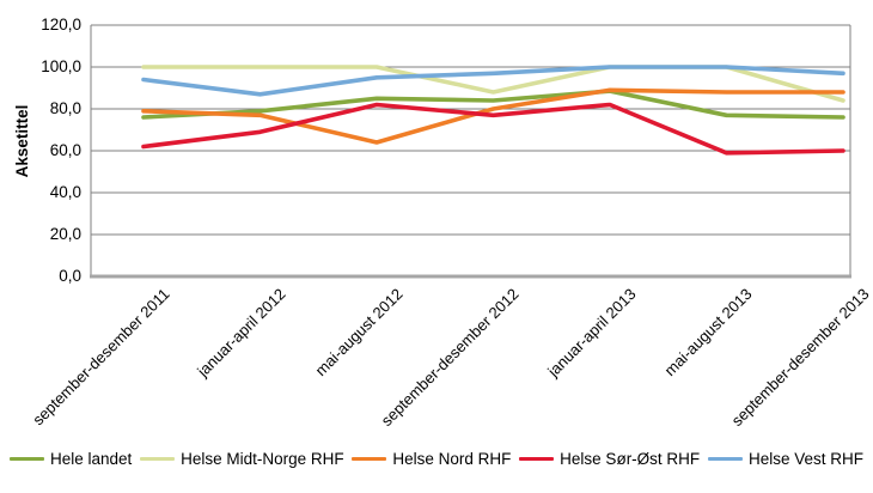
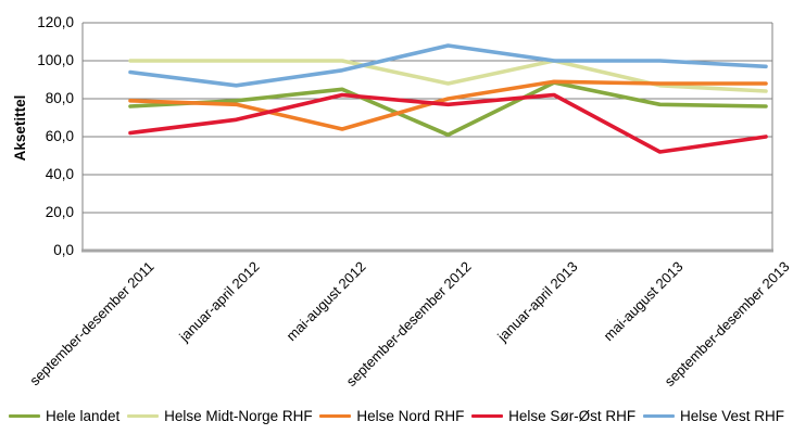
Hele landet/september-desember 2012: 84 -> 61
Helse Vest RHF/september-desember 2012: 97 -> 108
Helse Midt-Norge RHF/mai-august 2013: 100 -> 87
Helse Sør-Øst RHF/mai-august 2013: 59 -> 52
